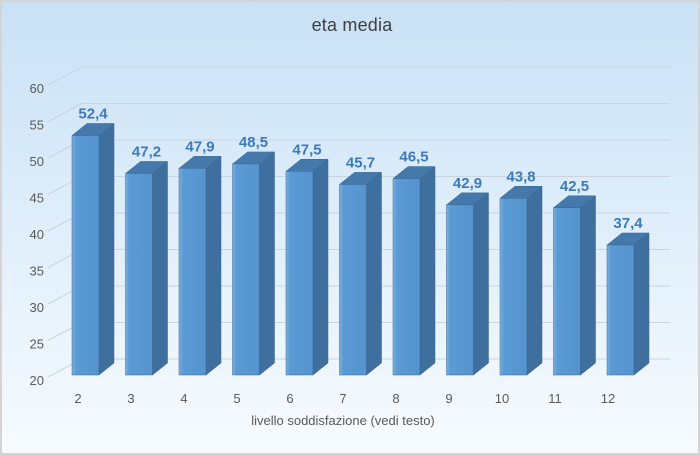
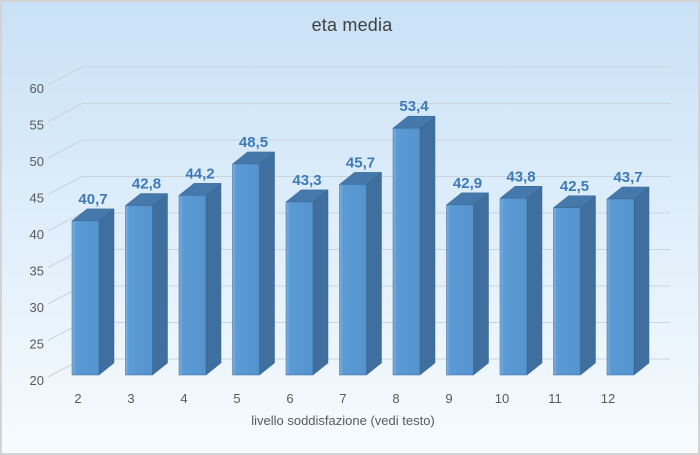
2: 52,4 -> 40,7
3: 47,2 -> 42,8
4: 47,9 -> 44,2
6: 47,5 -> 43,3
8: 46,5 -> 53,4
12: 37,4 -> 43,7
